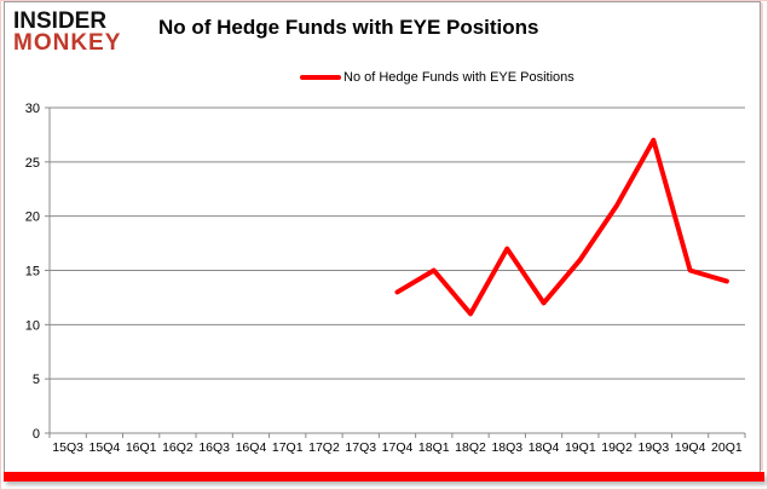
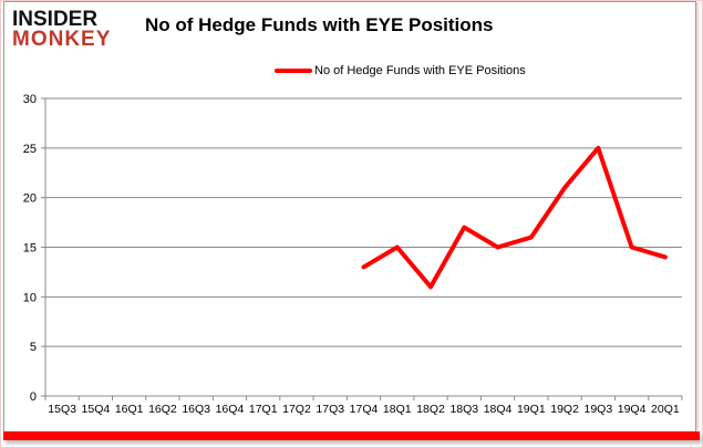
18Q4: 12 -> 15
19Q3: 27 -> 25
